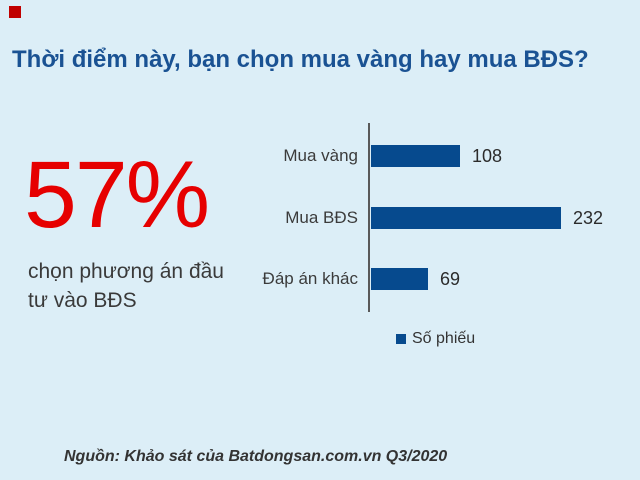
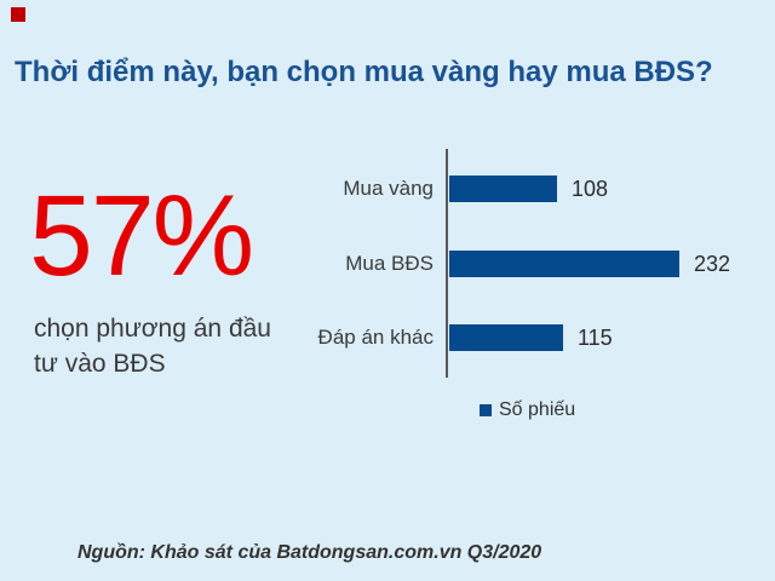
Đáp án khác: 69 -> 115
